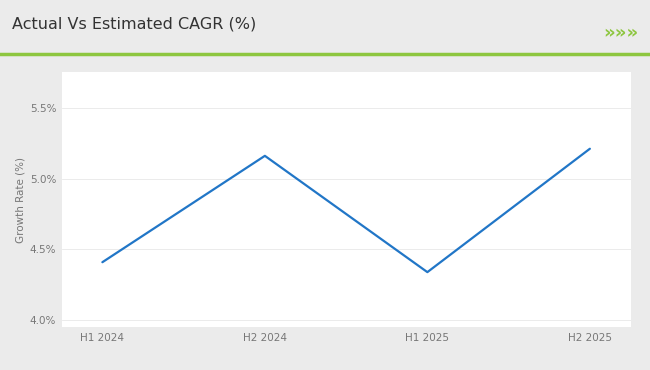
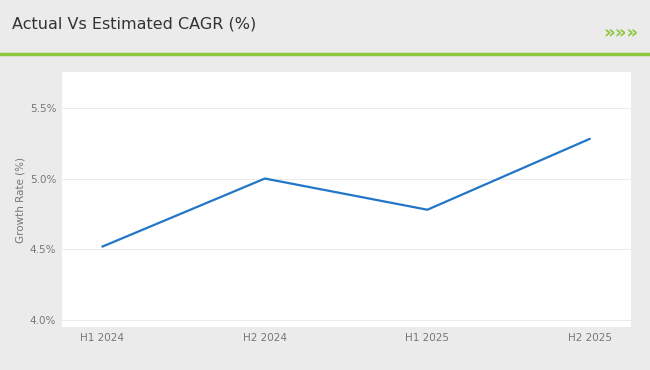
H1 2024: 4.41% -> 4.52%
H2 2024: 5.16% -> 5.00%
H1 2025: 4.34% -> 4.78%
H2 2025: 5.21% -> 5.28%
